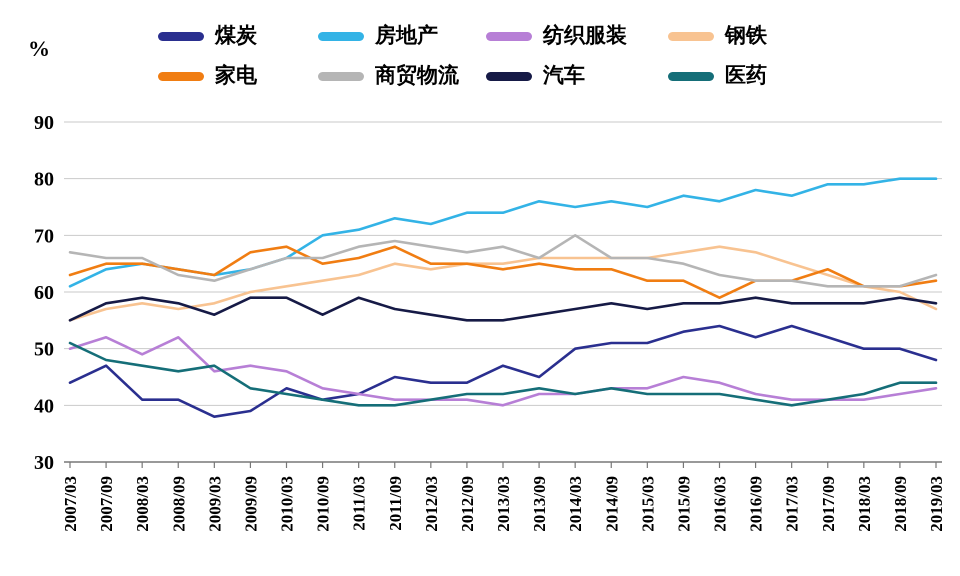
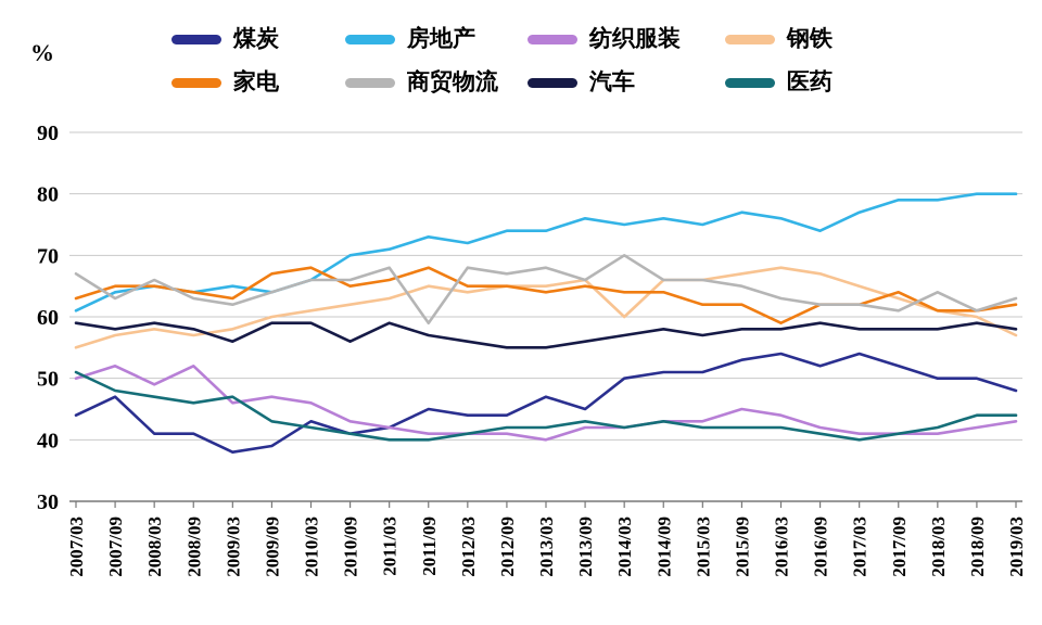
汽车/2007/03: 55 -> 59
商贸物流/2007/09: 66 -> 63
房地产/2009/03: 63 -> 65
商贸物流/2011/09: 69 -> 59
钢铁/2014/03: 66 -> 60
房地产/2016/09: 78 -> 74
商贸物流/2018/03: 61 -> 64
